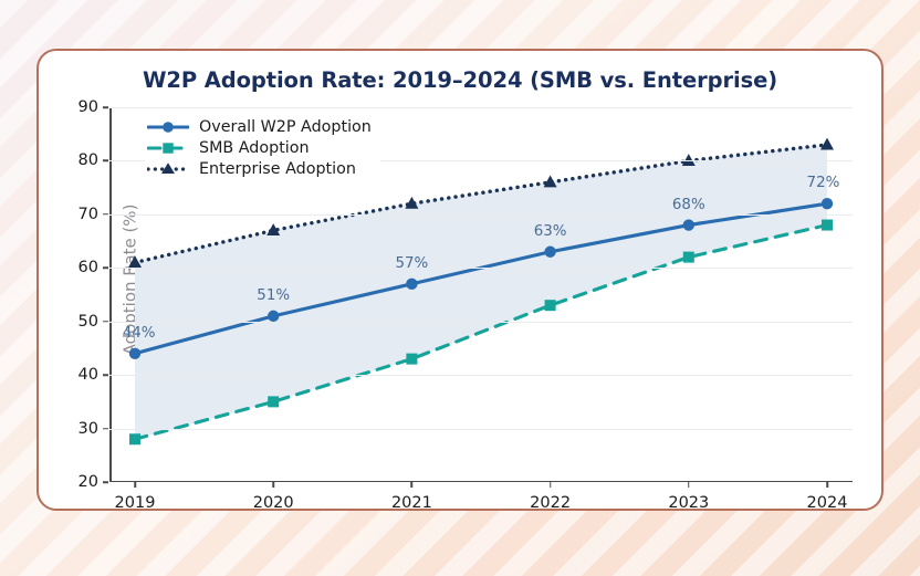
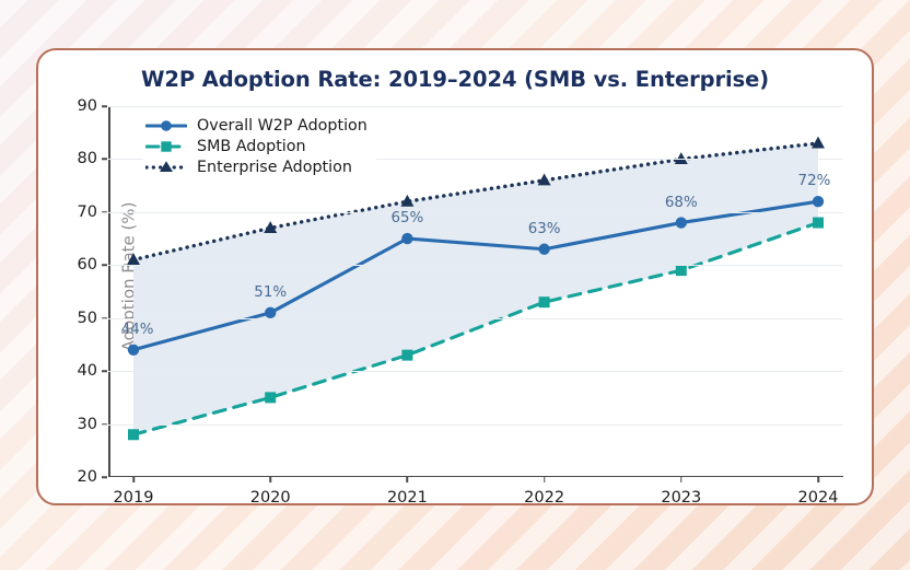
Overall W2P Adoption/2021: 57% -> 65%
SMB Adoption/2023: 62 -> 59
